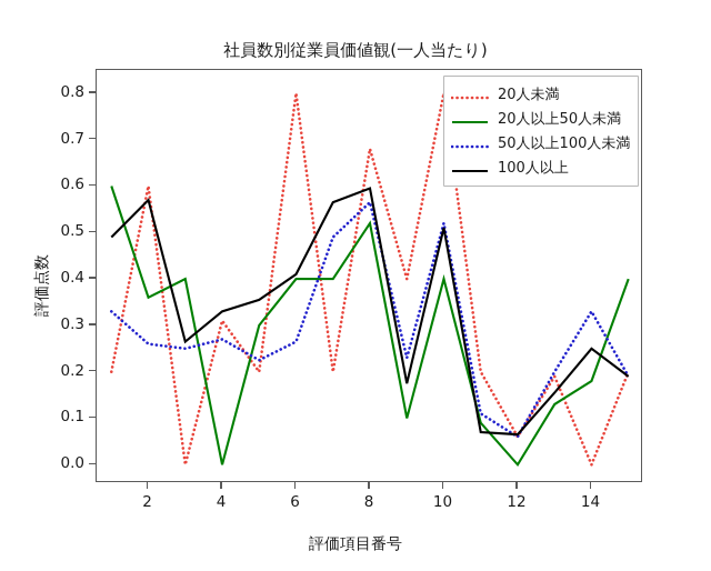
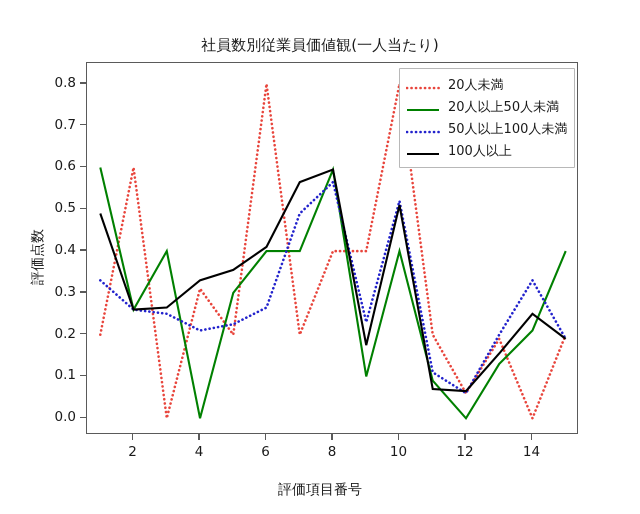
20人以上50人未満/2: 0.36 -> 0.26
100人以上/2: 0.57 -> 0.26
50人以上100人未満/4: 0.27 -> 0.21
20人未満/8: 0.68 -> 0.40
20人以上50人未満/8: 0.52 -> 0.59
20人以上50人未満/14: 0.18 -> 0.21
